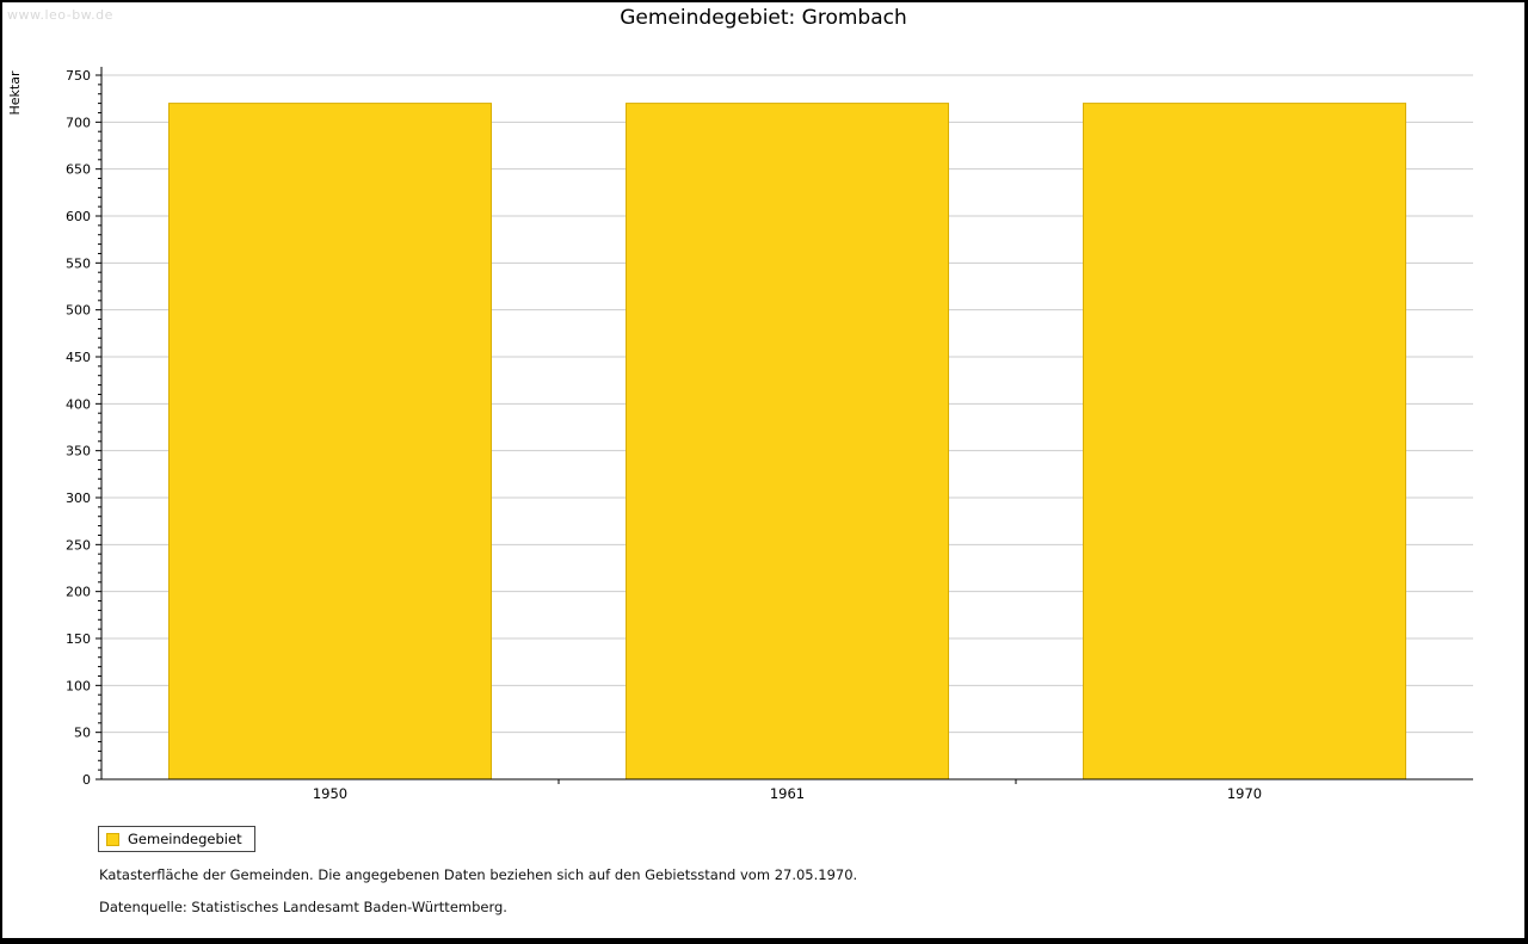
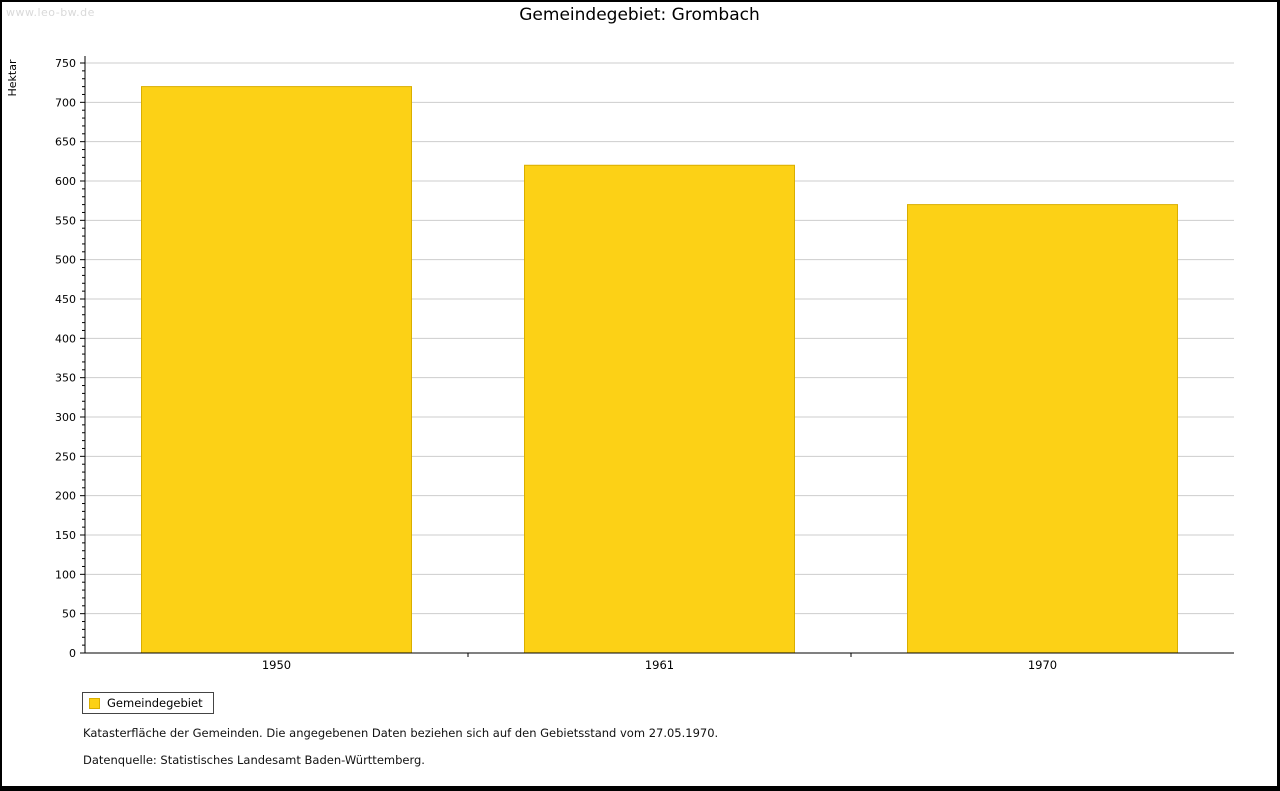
1961: 720 -> 620
1970: 720 -> 570
